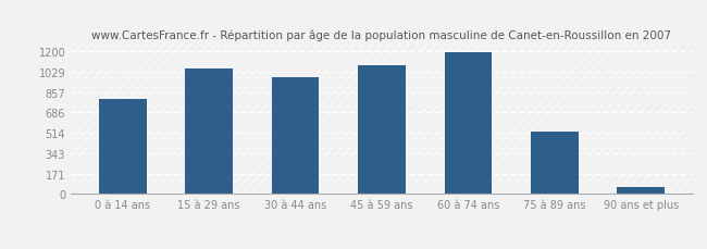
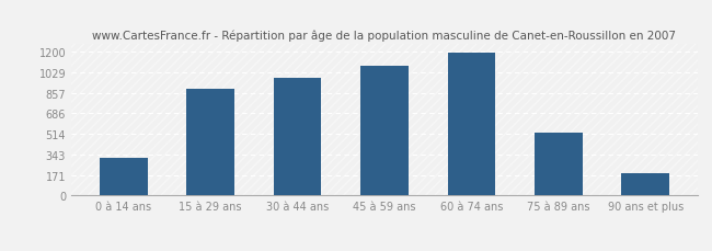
0 à 14 ans: 800 -> 310
15 à 29 ans: 1050 -> 890
90 ans et plus: 60 -> 190
